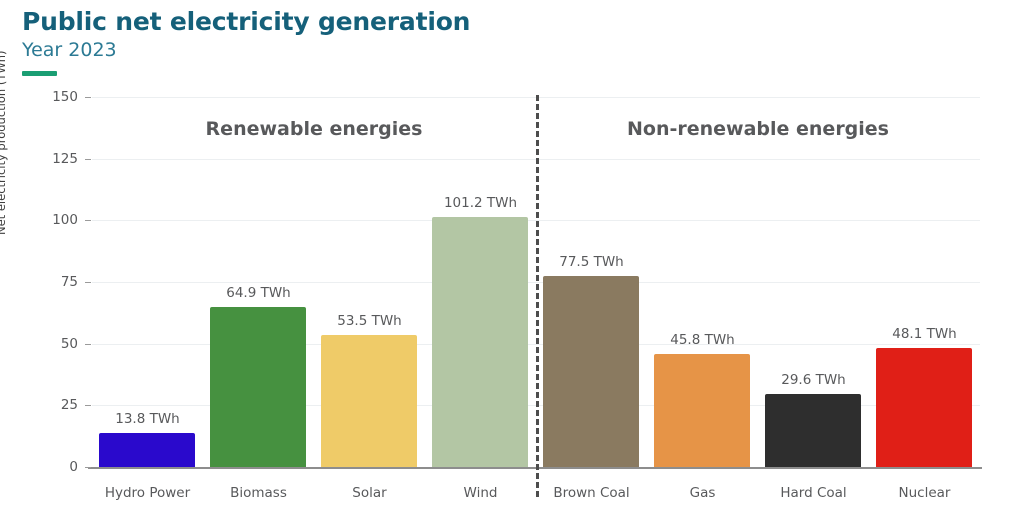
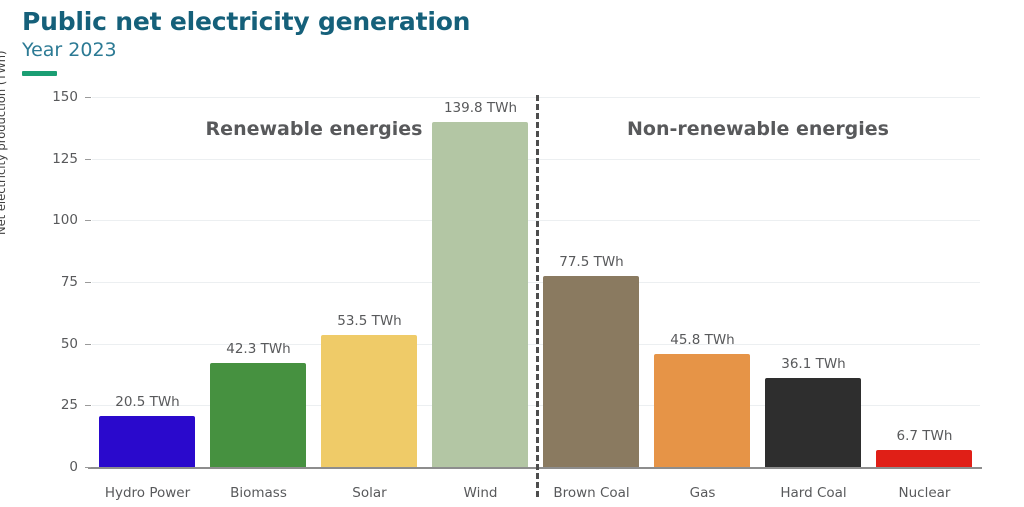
Hydro Power: 13.8 -> 20.5
Biomass: 64.9 -> 42.3
Wind: 101.2 -> 139.8
Hard Coal: 29.6 -> 36.1
Nuclear: 48.1 -> 6.7
